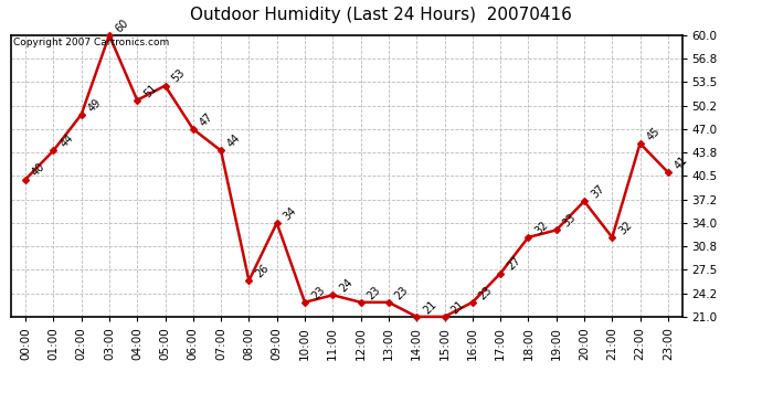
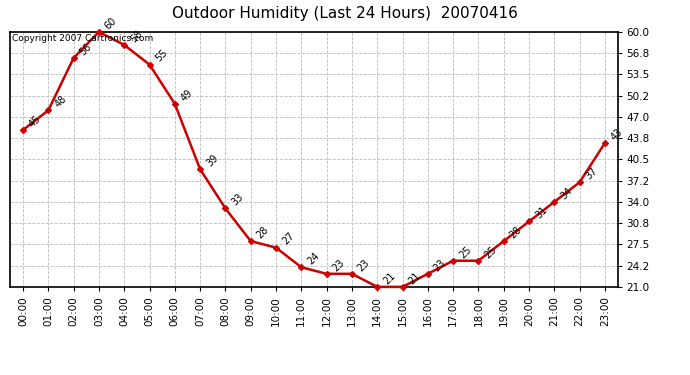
00:00: 40 -> 45
01:00: 44 -> 48
02:00: 49 -> 56
04:00: 51 -> 58
05:00: 53 -> 55
06:00: 47 -> 49
07:00: 44 -> 39
08:00: 26 -> 33
09:00: 34 -> 28
10:00: 23 -> 27
17:00: 27 -> 25
18:00: 32 -> 25
19:00: 33 -> 28
20:00: 37 -> 31
21:00: 32 -> 34
22:00: 45 -> 37
23:00: 41 -> 43
